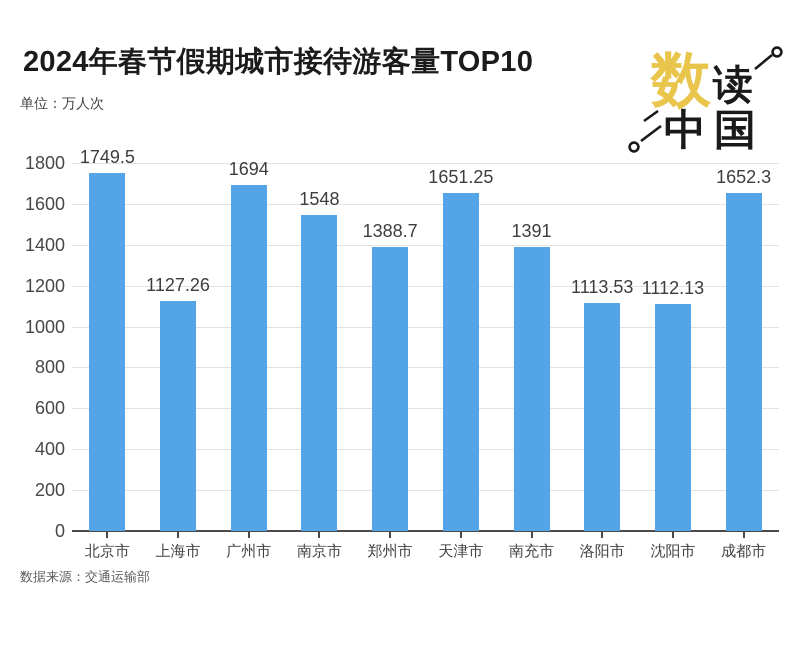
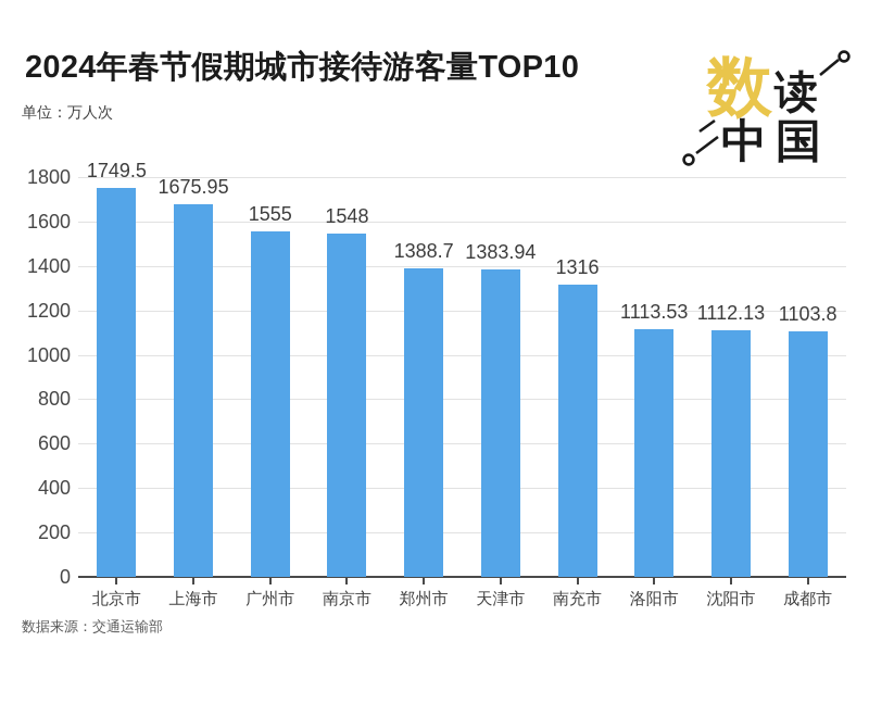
上海市: 1127.26 -> 1675.95
广州市: 1694 -> 1555
天津市: 1651.25 -> 1383.94
南充市: 1391 -> 1316
成都市: 1652.3 -> 1103.8
